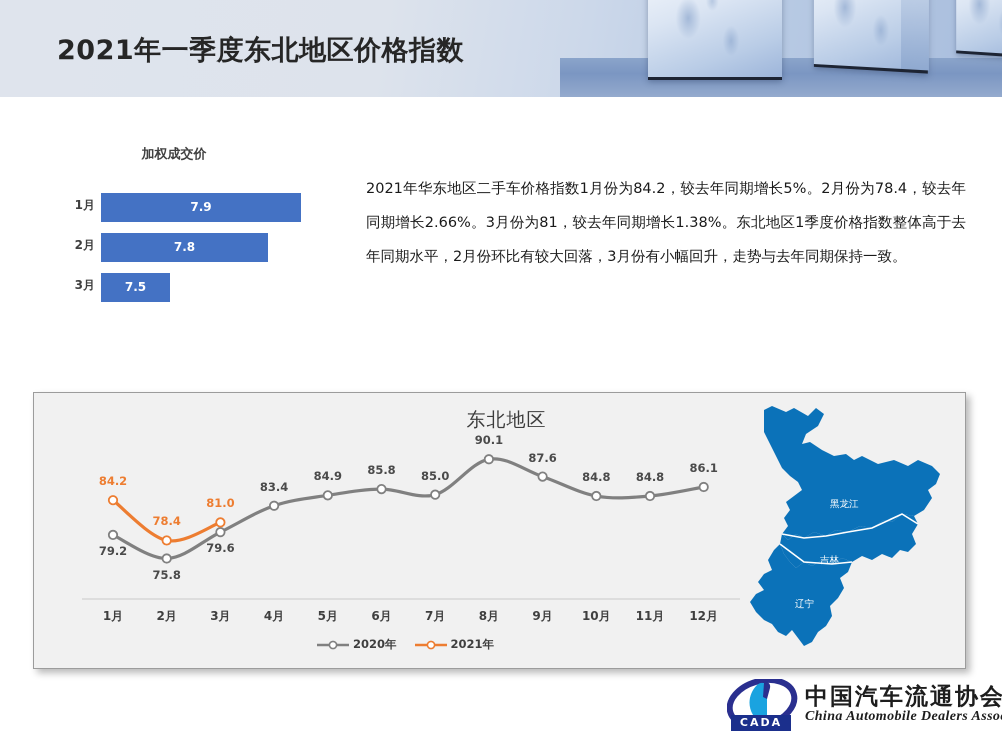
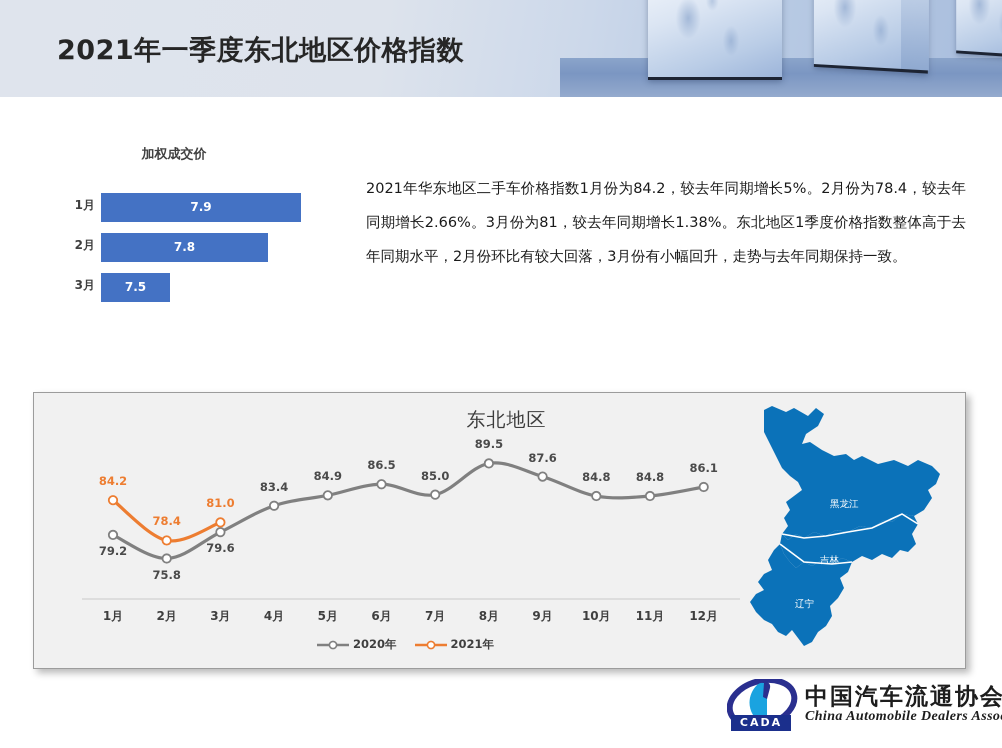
2020年/6月: 85.8 -> 86.5
2020年/8月: 90.1 -> 89.5
